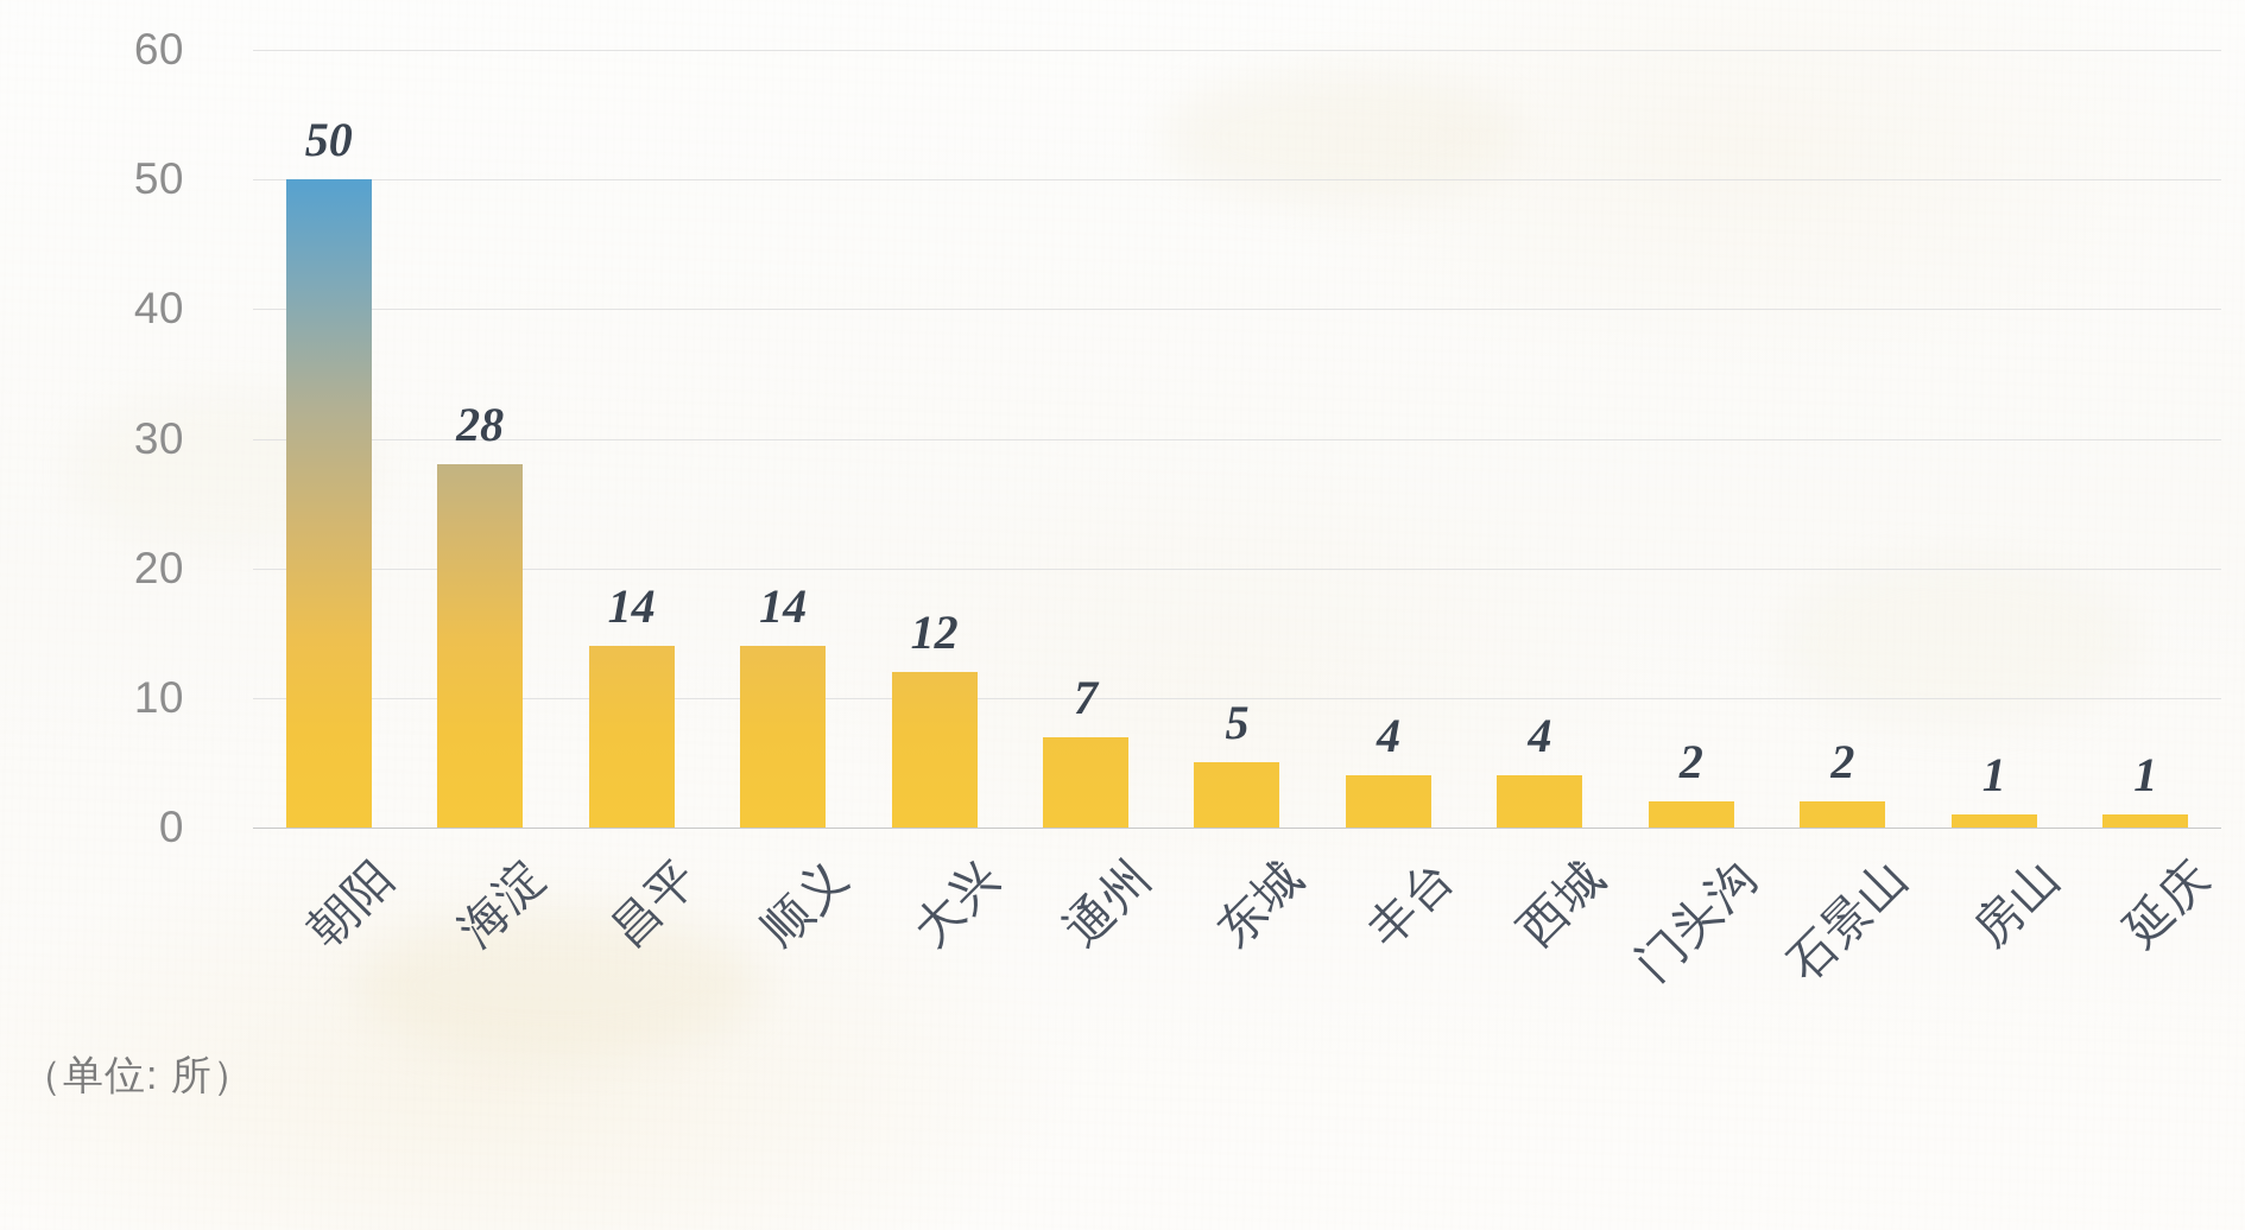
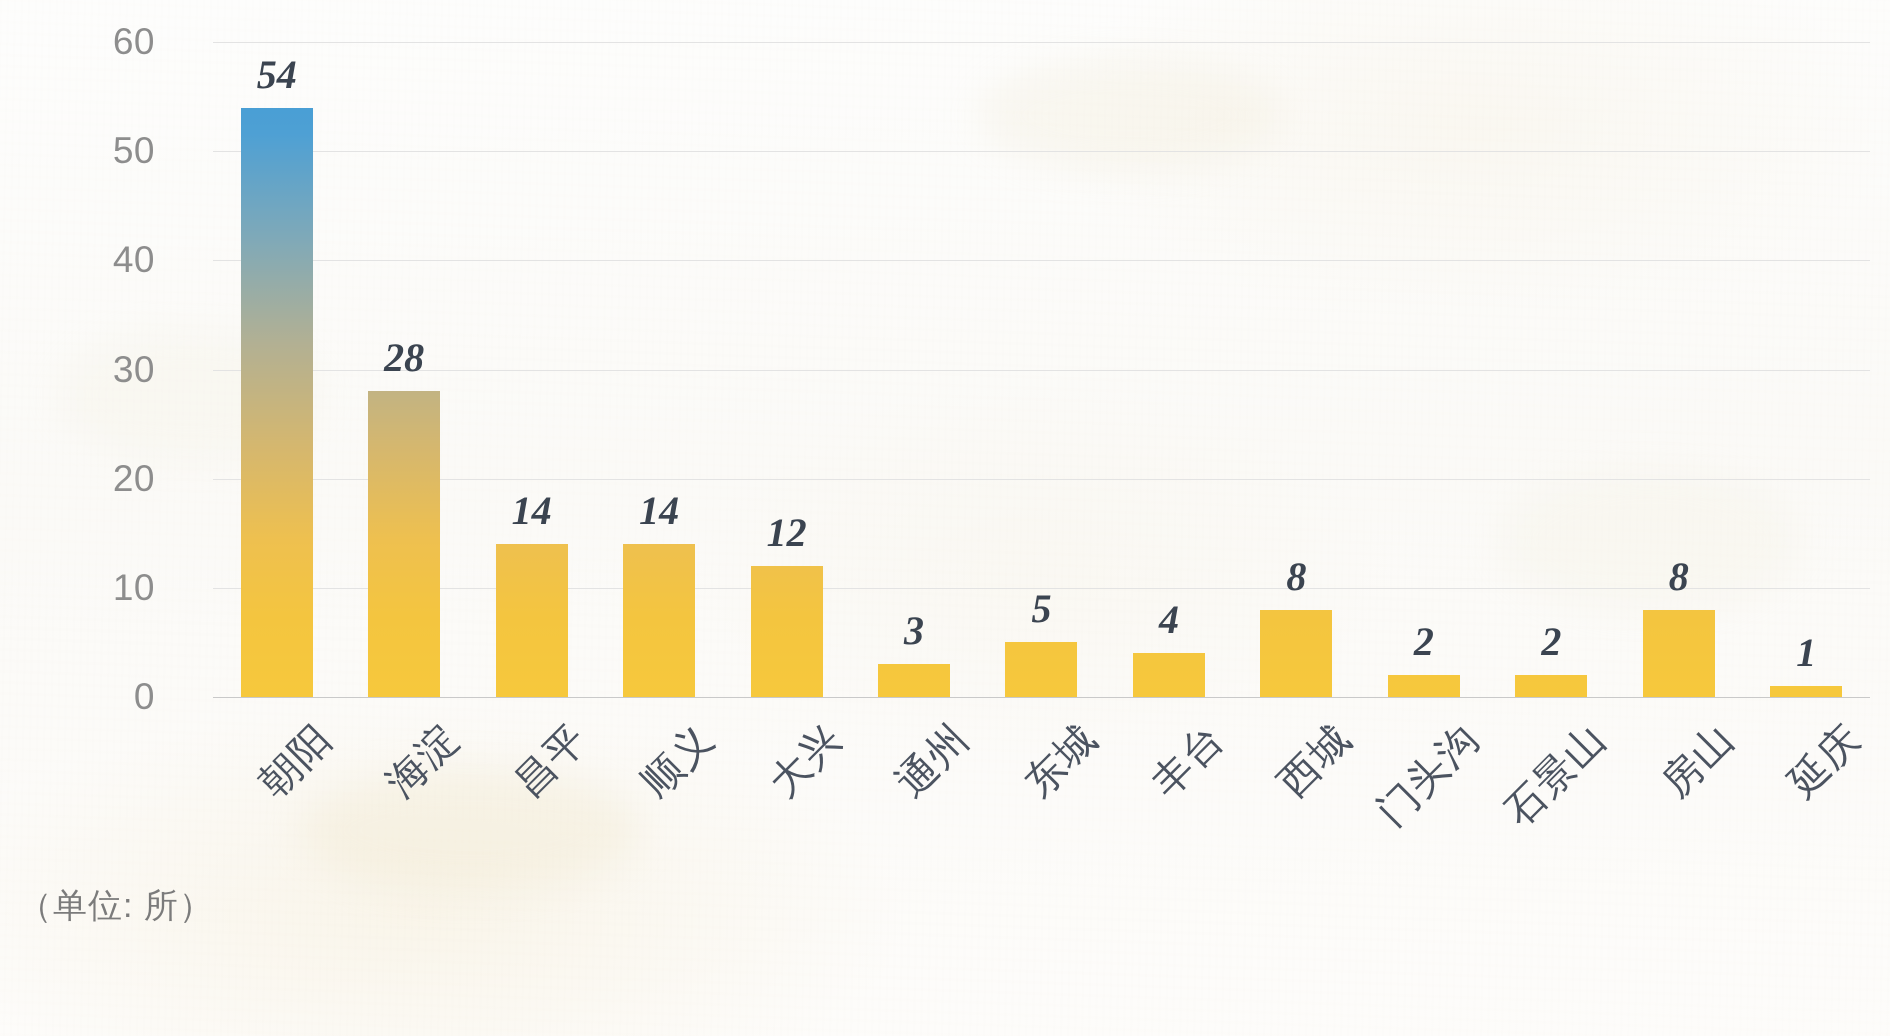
朝阳: 50 -> 54
通州: 7 -> 3
西城: 4 -> 8
房山: 1 -> 8
